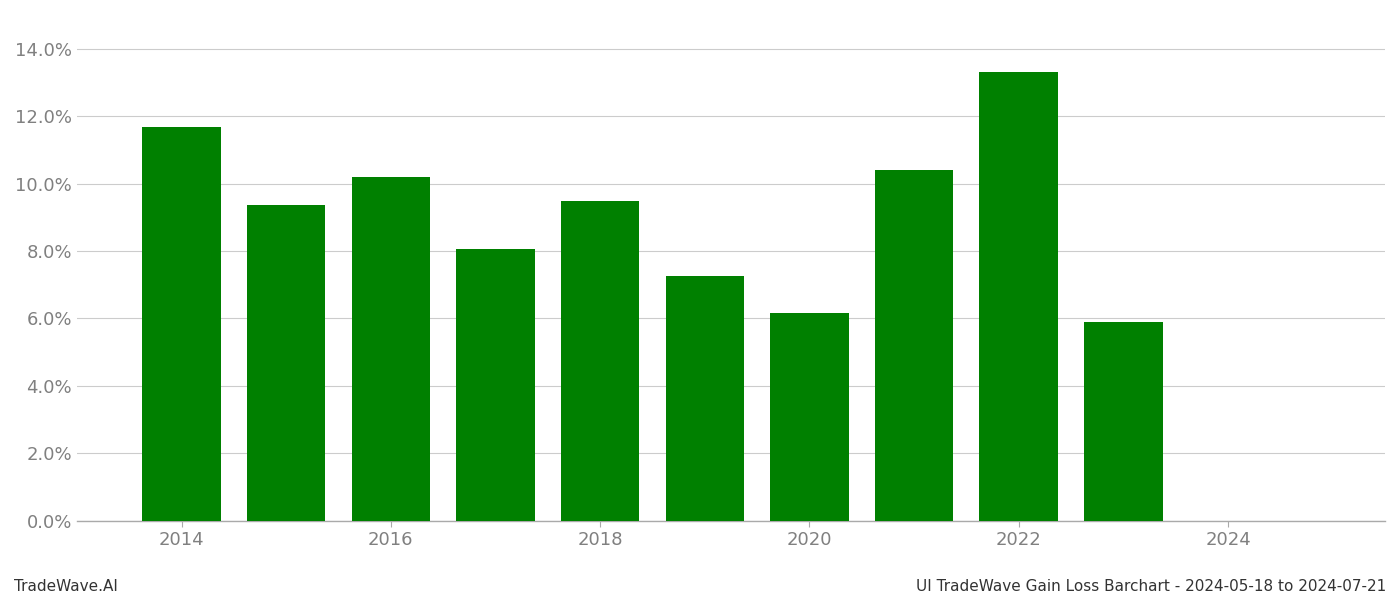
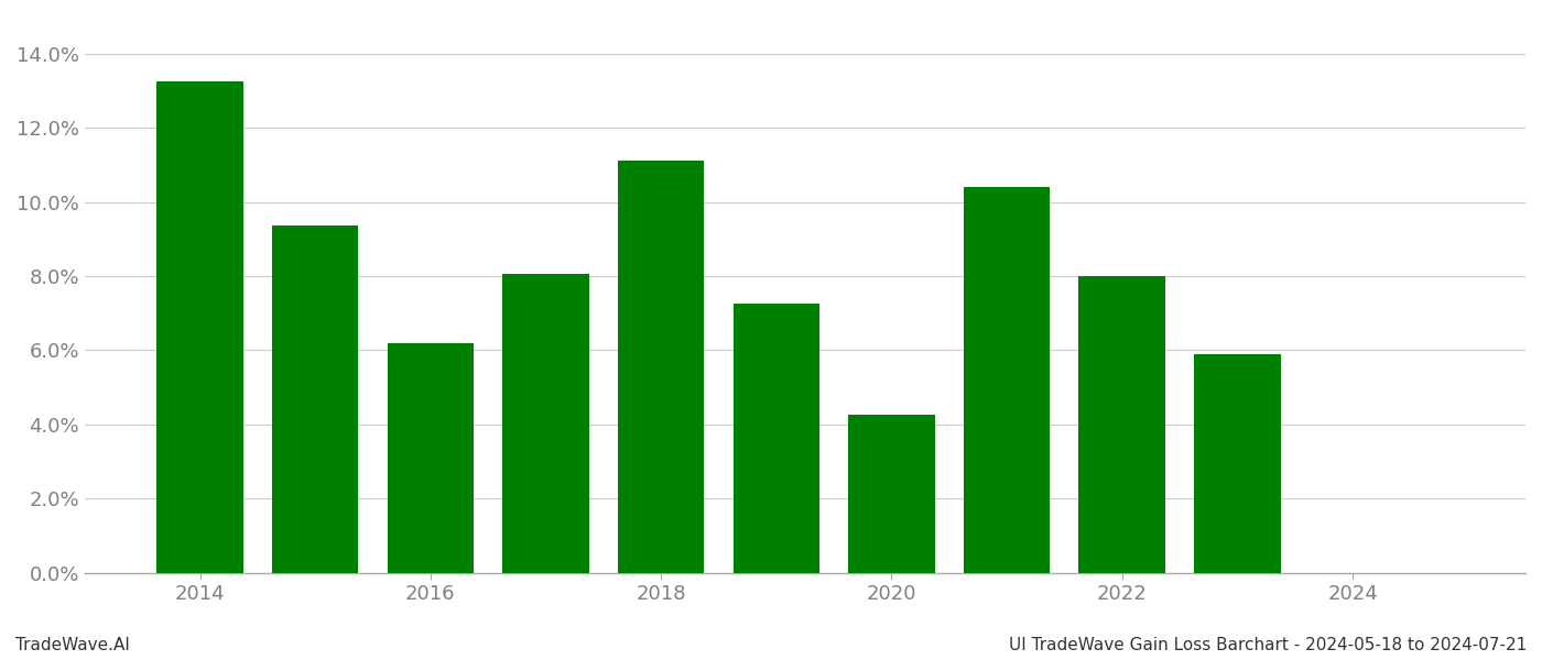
2014: 11.68% -> 13.25%
2016: 10.20% -> 6.20%
2018: 9.48% -> 11.10%
2020: 6.15% -> 4.25%
2022: 13.30% -> 8.00%
